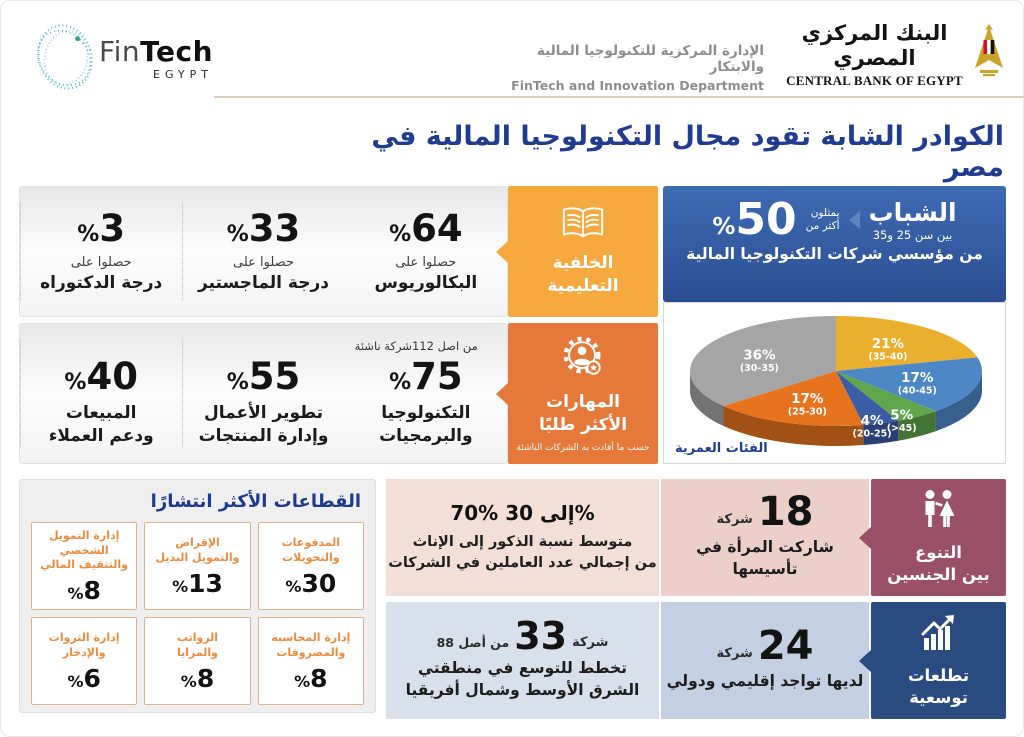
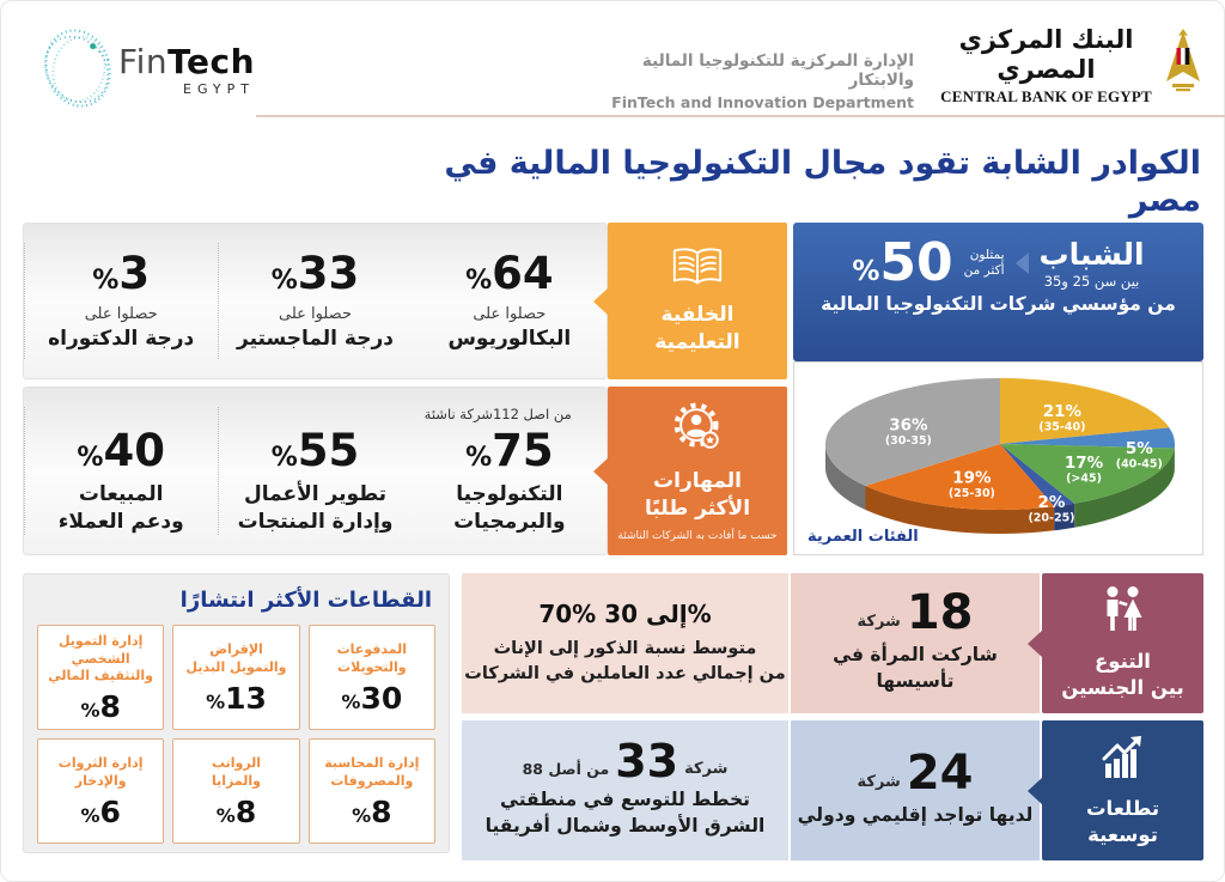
(40-45): 17% -> 5%
(>45): 5% -> 17%
(20-25): 4% -> 2%
(25-30): 17% -> 19%
